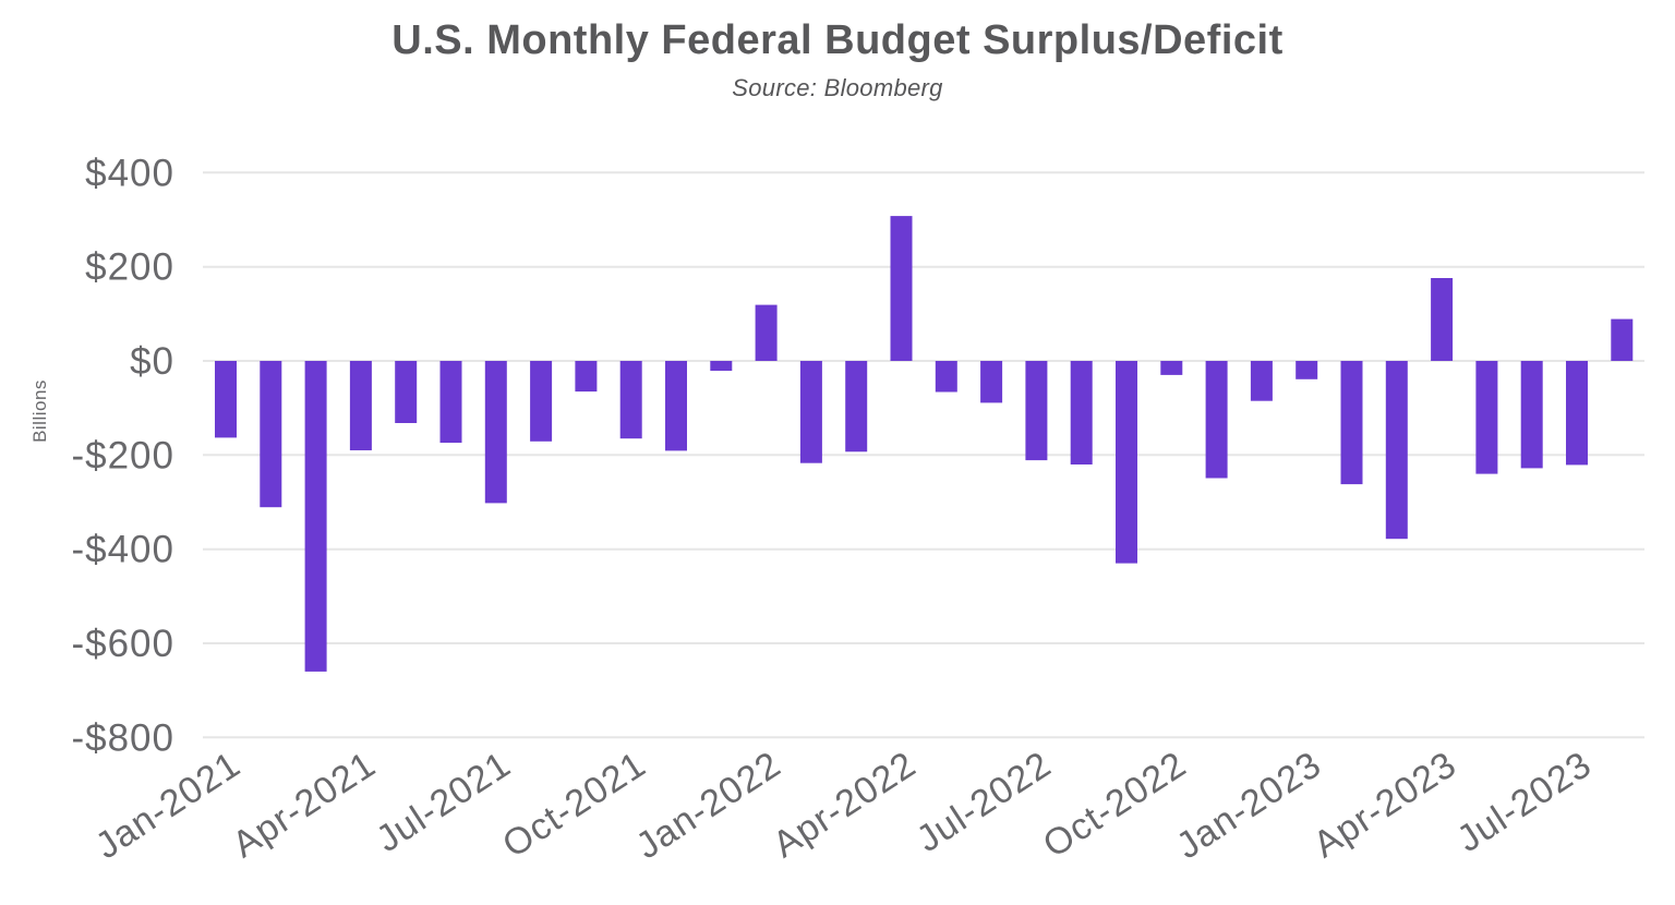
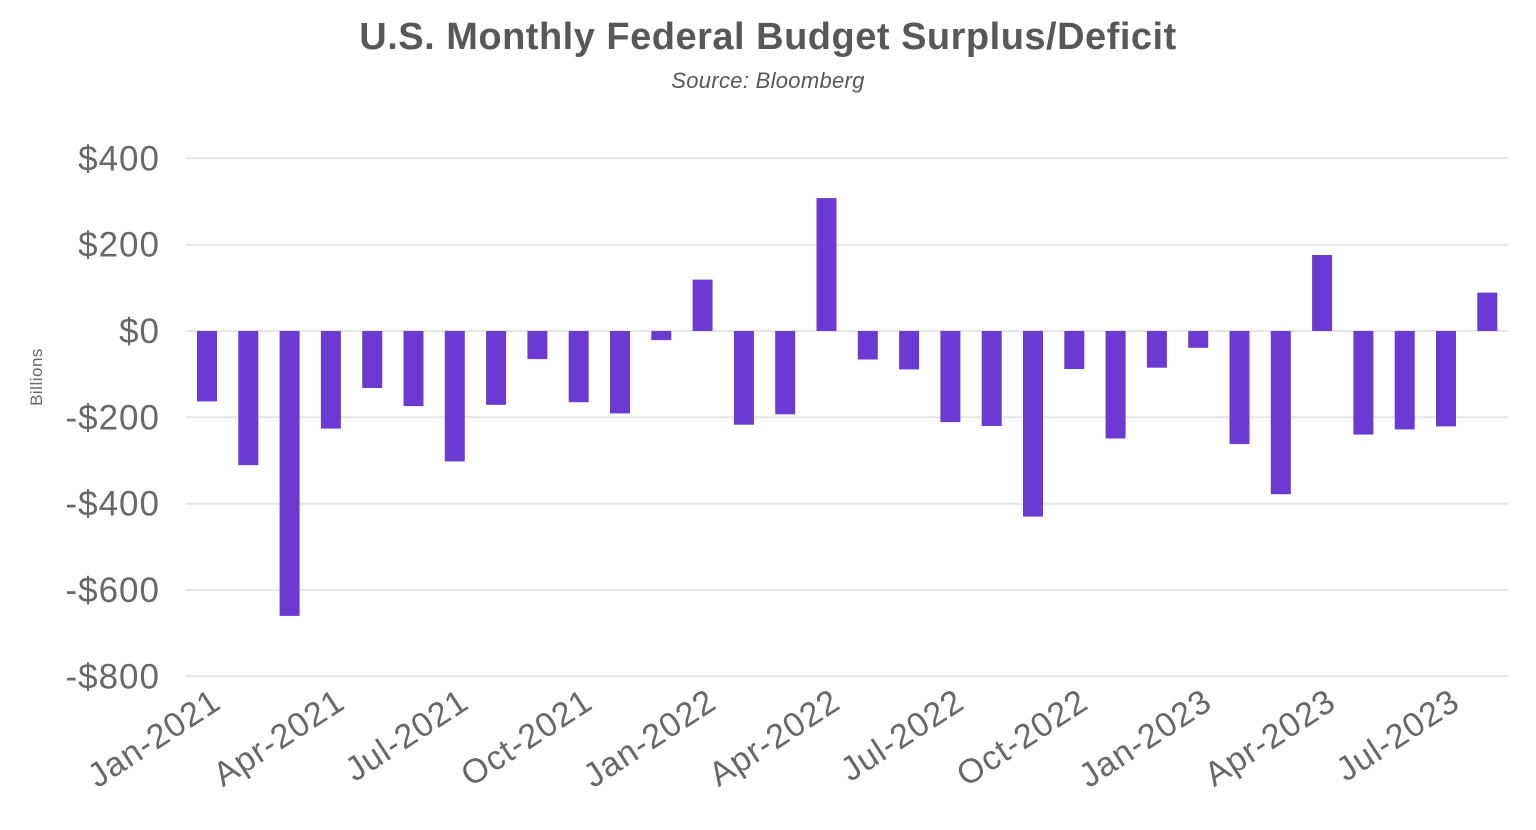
Apr-2021: -$190 -> -$230
Oct-2022: -$30 -> -$90
